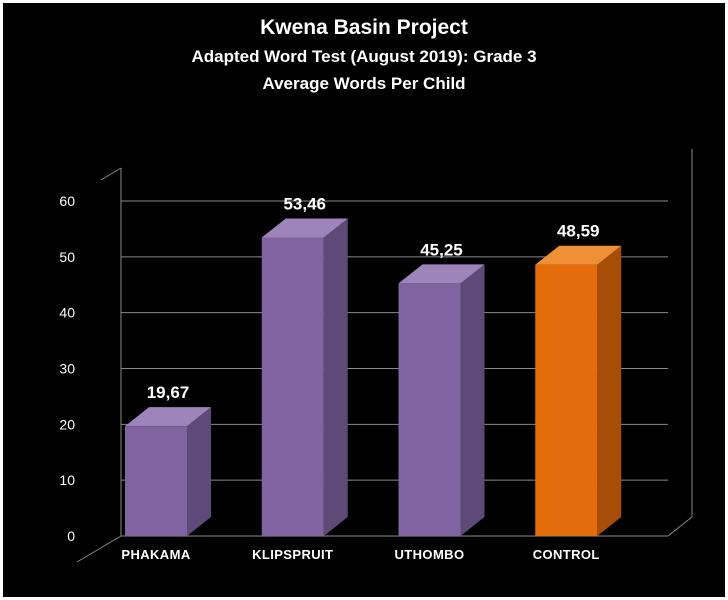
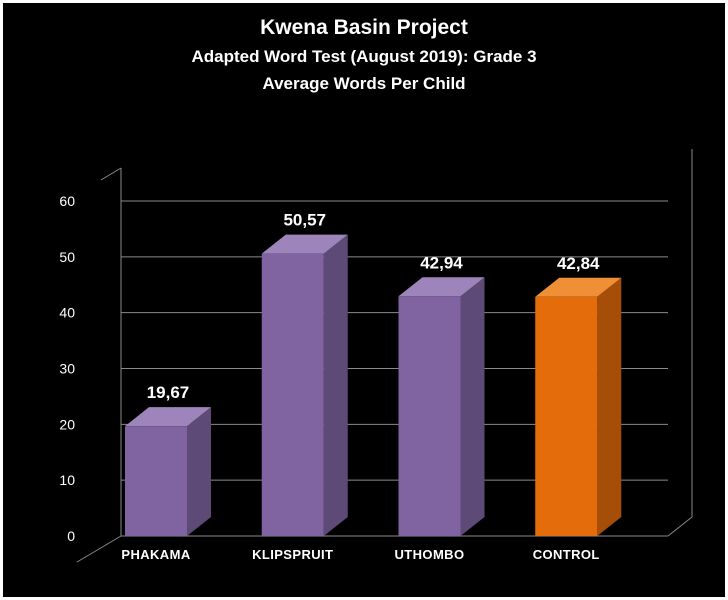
KLIPSPRUIT: 53,46 -> 50,57
UTHOMBO: 45,25 -> 42,94
CONTROL: 48,59 -> 42,84
